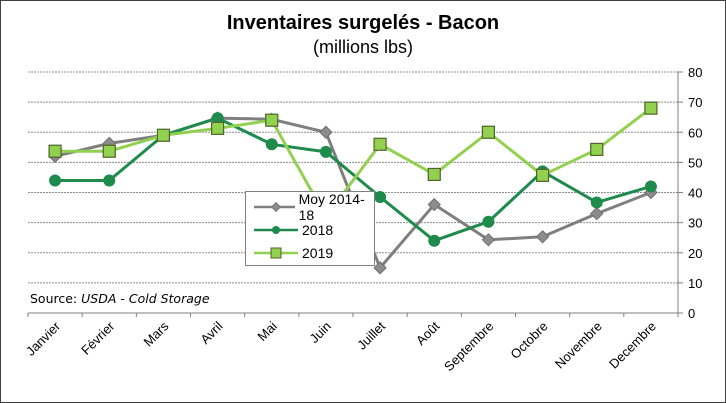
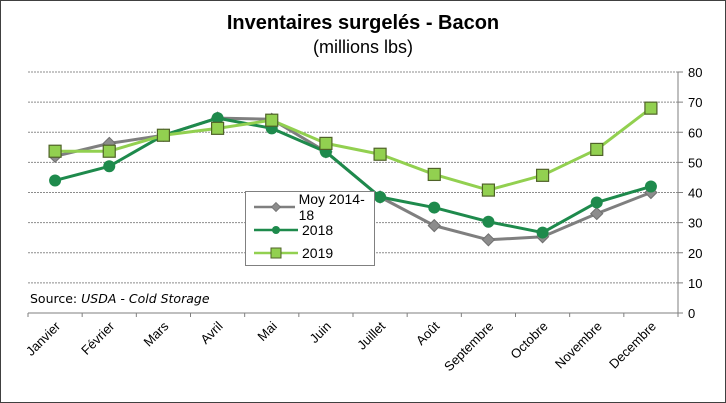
2018/Février: 44 -> 49
2018/Mai: 56 -> 61
Moy 2014-18/Juin: 60 -> 54
2019/Juin: 32 -> 56
Moy 2014-18/Juillet: 15 -> 38
2019/Juillet: 56 -> 53
Moy 2014-18/Août: 36 -> 29
2018/Août: 24 -> 35
2019/Septembre: 60 -> 41
2018/Octobre: 47 -> 27
